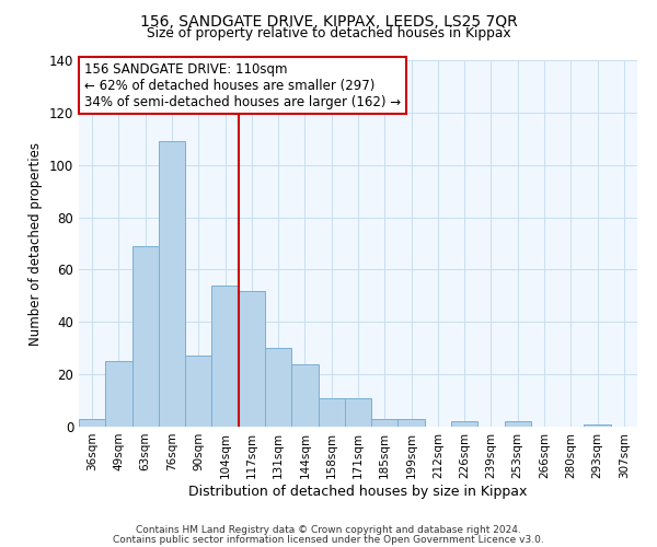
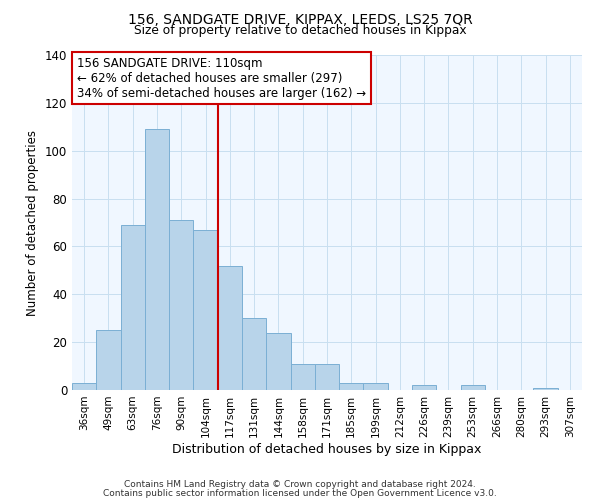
90sqm: 27 -> 71
104sqm: 54 -> 67
